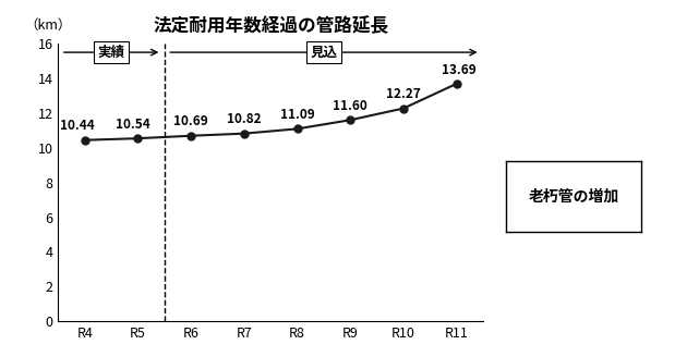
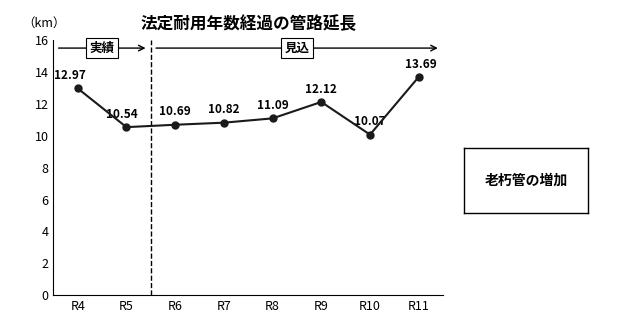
R4: 10.44 -> 12.97
R9: 11.60 -> 12.12
R10: 12.27 -> 10.07
